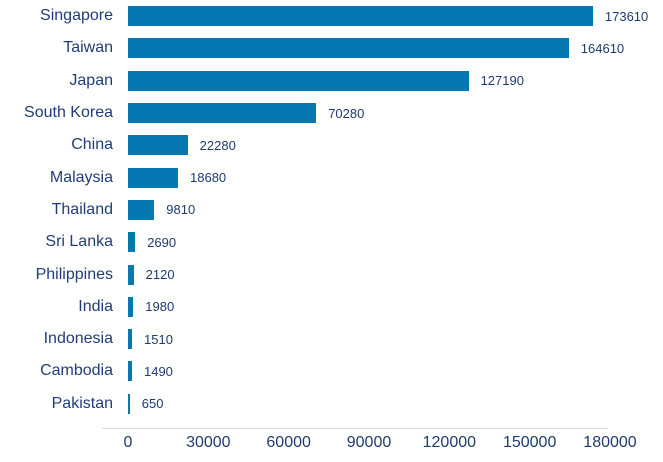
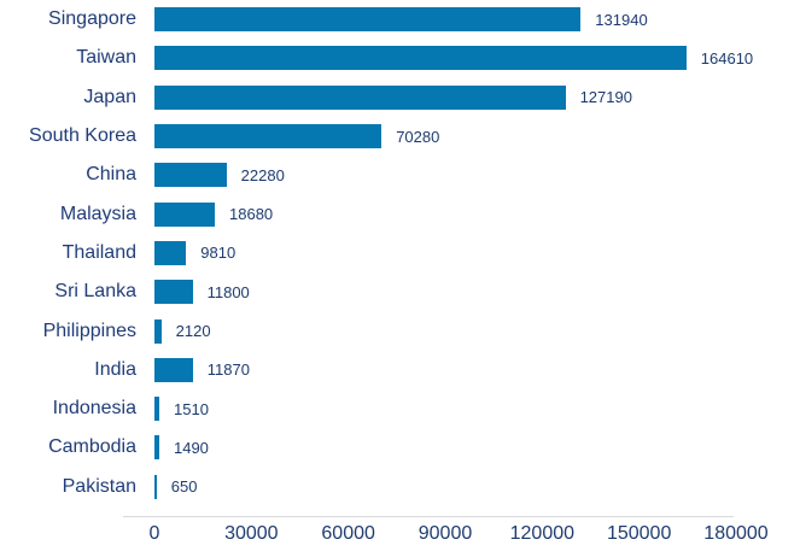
Singapore: 173610 -> 131940
Sri Lanka: 2690 -> 11800
India: 1980 -> 11870
